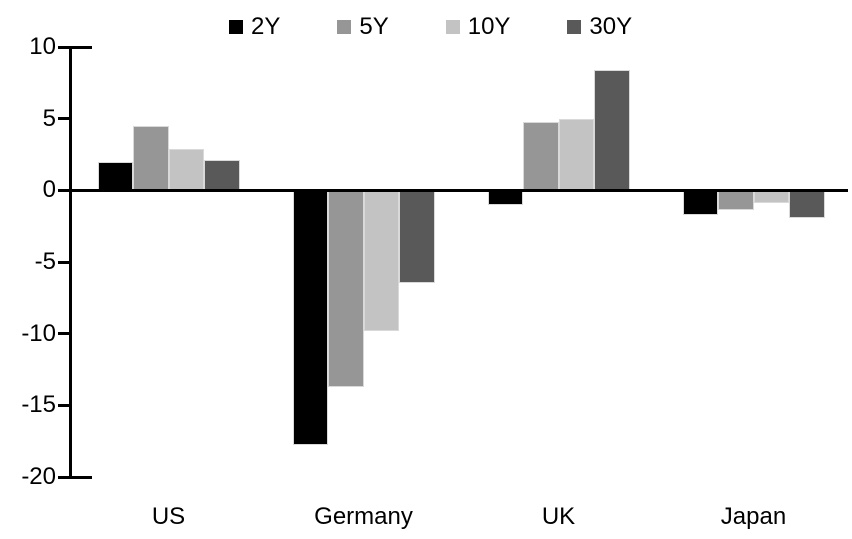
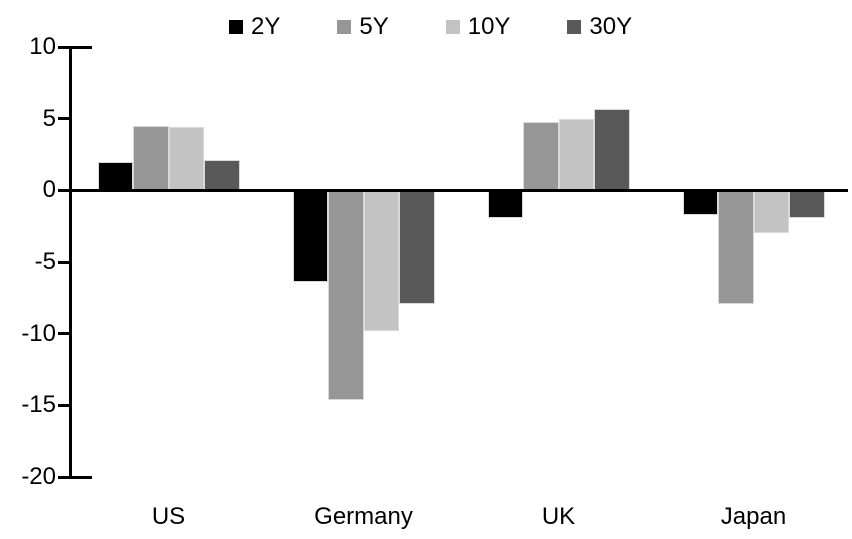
10Y/US: 2.9 -> 4.4
2Y/Germany: -17.8 -> -6.4
5Y/Germany: -13.7 -> -14.6
30Y/Germany: -6.5 -> -7.9
2Y/UK: -1.0 -> -1.9
30Y/UK: 8.4 -> 5.7
5Y/Japan: -1.4 -> -7.9
10Y/Japan: -0.9 -> -3.0
